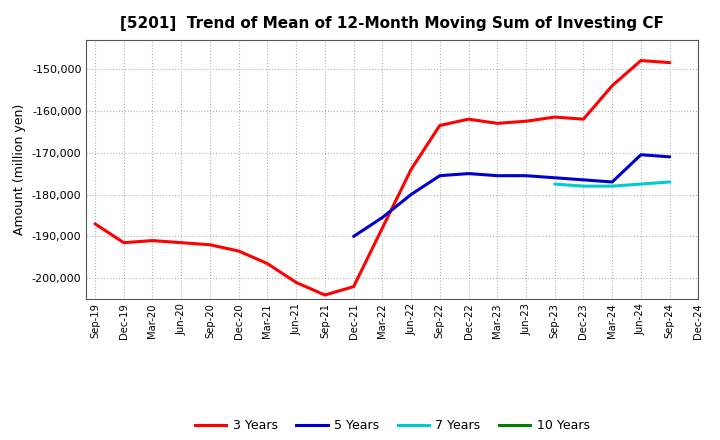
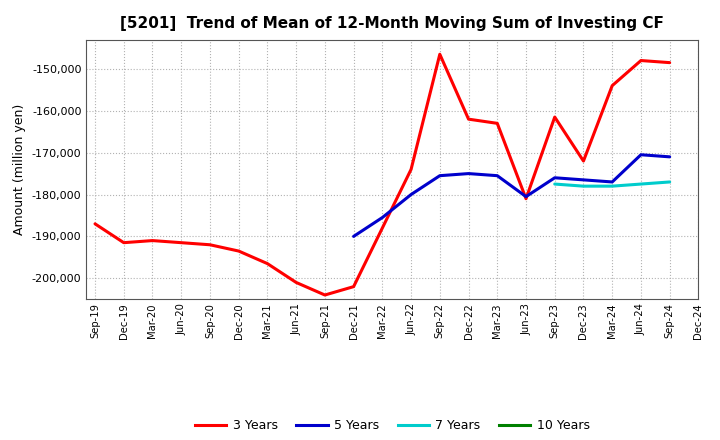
3 Years/Sep-22: -163,500 -> -146,500
3 Years/Jun-23: -162,500 -> -181,000
5 Years/Jun-23: -175,500 -> -180,500
3 Years/Dec-23: -162,000 -> -172,000
